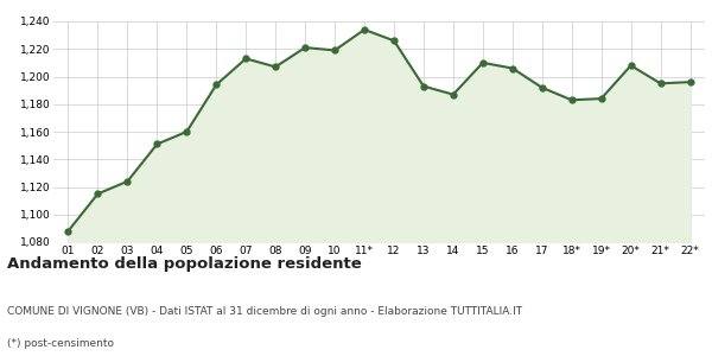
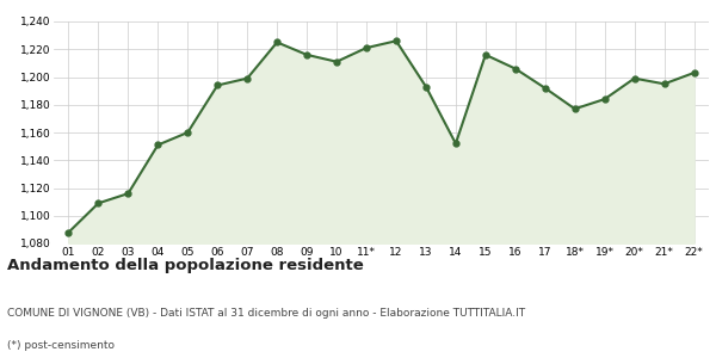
02: 1,115 -> 1,109
03: 1,124 -> 1,116
07: 1,213 -> 1,199
08: 1,207 -> 1,225
09: 1,221 -> 1,216
10: 1,219 -> 1,211
11*: 1,234 -> 1,221
14: 1,187 -> 1,152
15: 1,210 -> 1,216
18*: 1,183 -> 1,177
20*: 1,208 -> 1,199
22*: 1,196 -> 1,203
